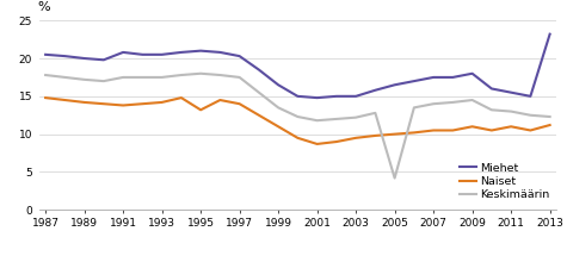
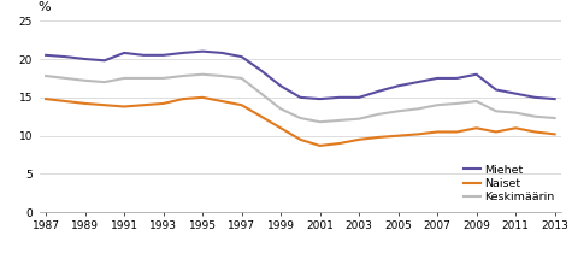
Naiset/1995: 13.2 -> 15.0
Keskimäärin/2005: 4.2 -> 13.2
Miehet/2013: 23.2 -> 14.8
Naiset/2013: 11.2 -> 10.2
